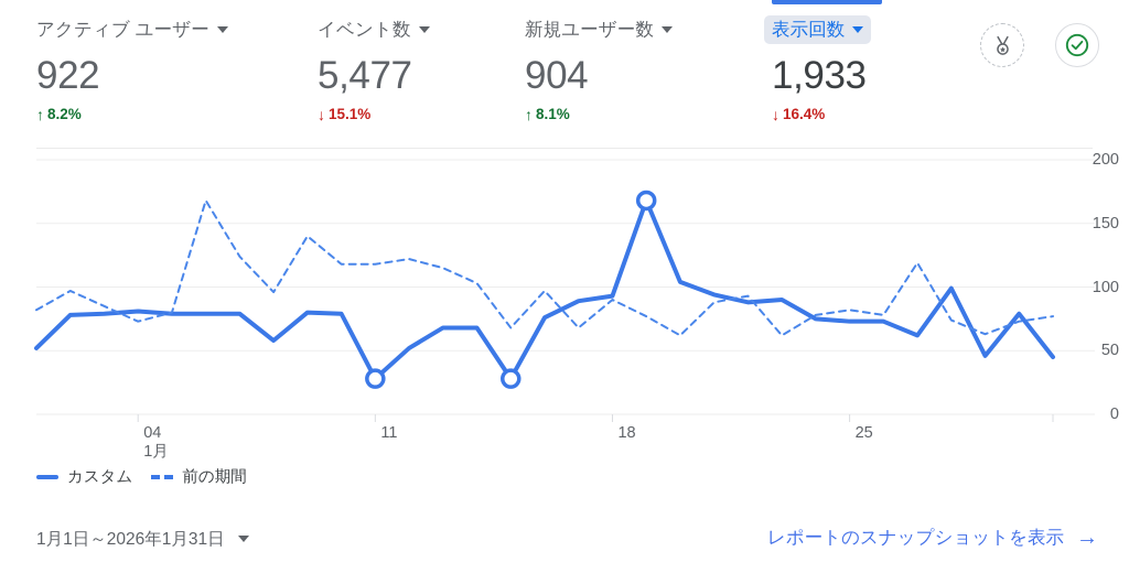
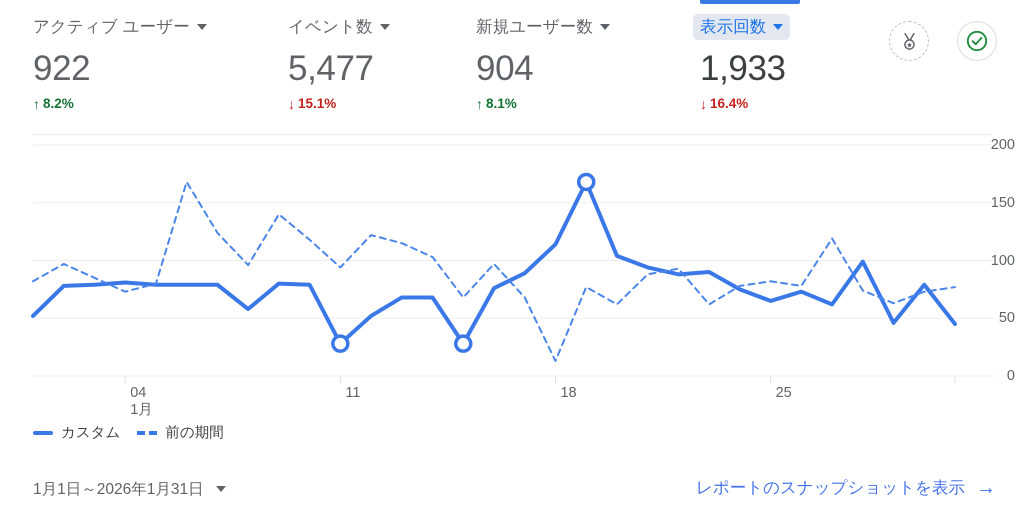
前の期間/11: 118 -> 94
カスタム/18: 93 -> 114
前の期間/18: 90 -> 13
カスタム/25: 73 -> 65
